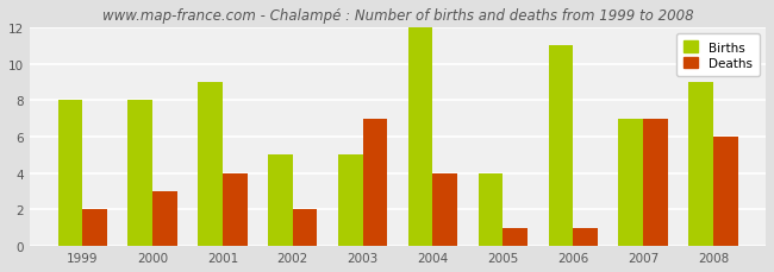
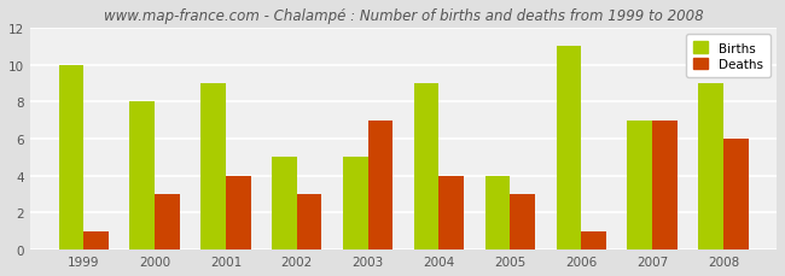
Births/1999: 8 -> 10
Deaths/1999: 2 -> 1
Deaths/2002: 2 -> 3
Births/2004: 12 -> 9
Deaths/2005: 1 -> 3
